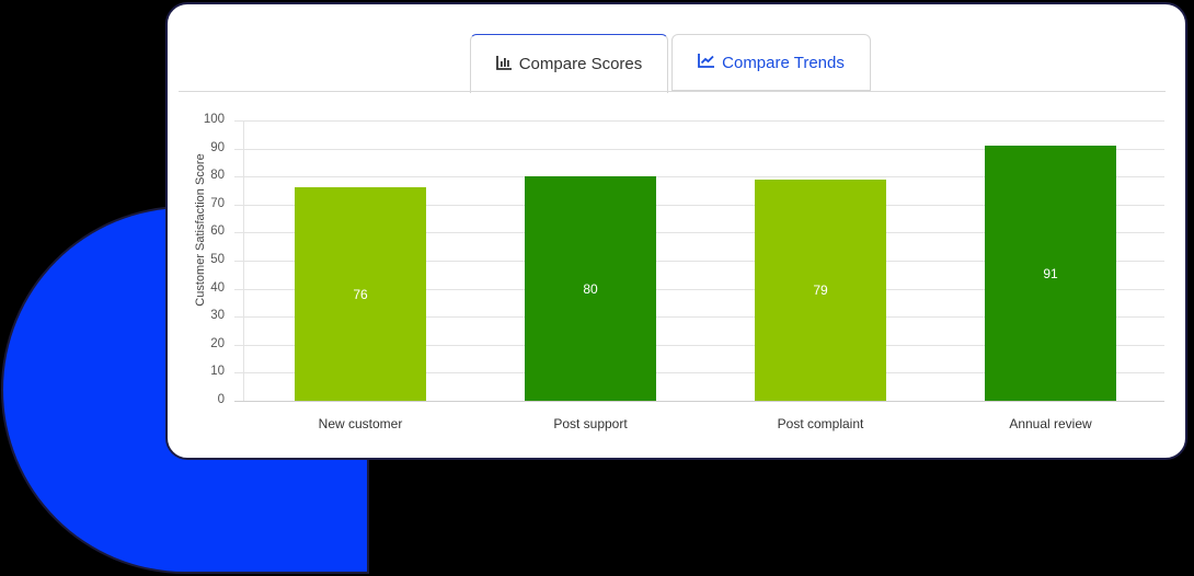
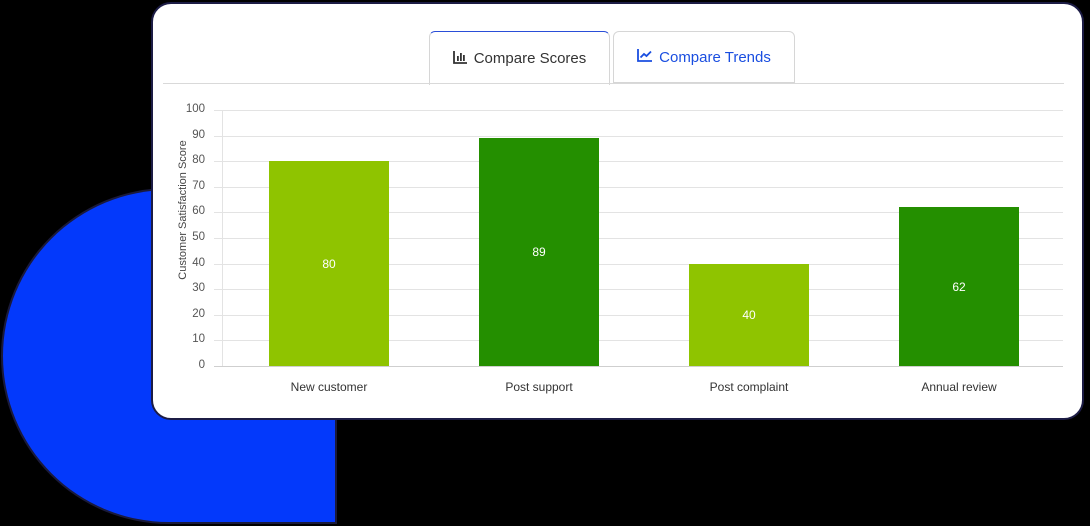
New customer: 76 -> 80
Post support: 80 -> 89
Post complaint: 79 -> 40
Annual review: 91 -> 62
